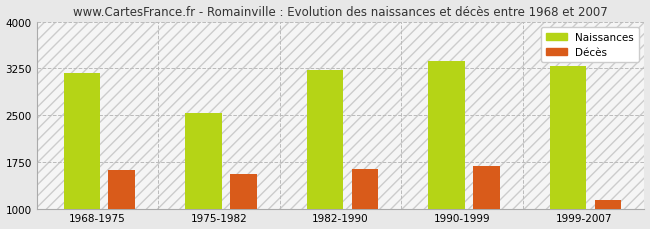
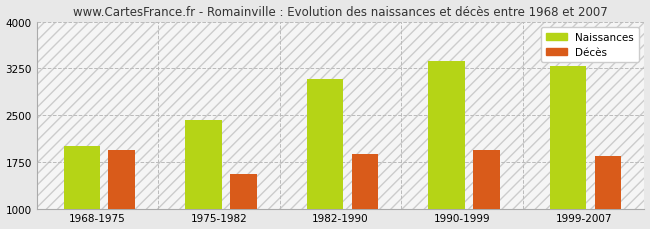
Naissances/1968-1975: 3180 -> 2000
Décès/1968-1975: 1620 -> 1940
Naissances/1975-1982: 2540 -> 2420
Naissances/1982-1990: 3230 -> 3080
Décès/1982-1990: 1640 -> 1880
Décès/1990-1999: 1680 -> 1940
Décès/1999-2007: 1140 -> 1840
